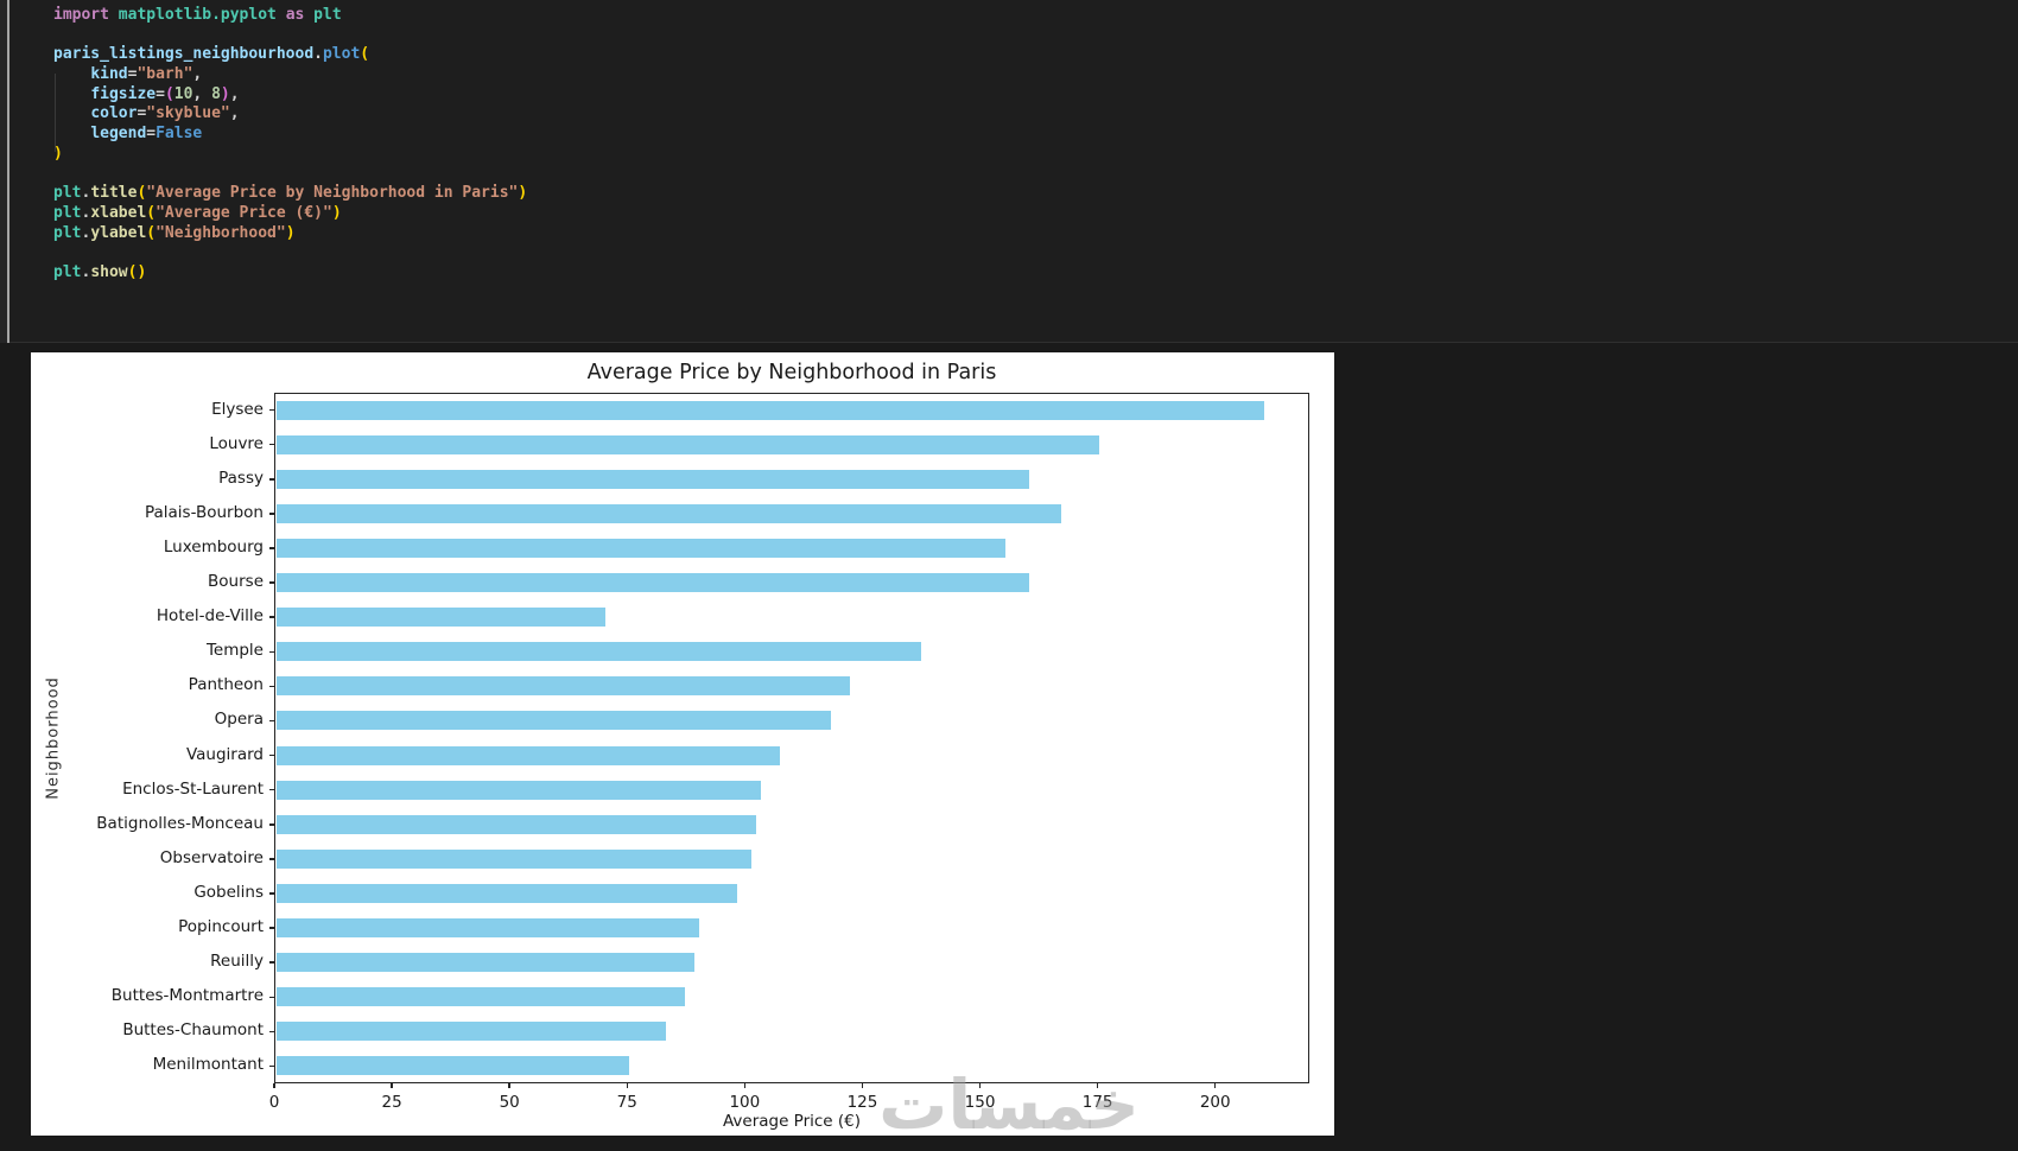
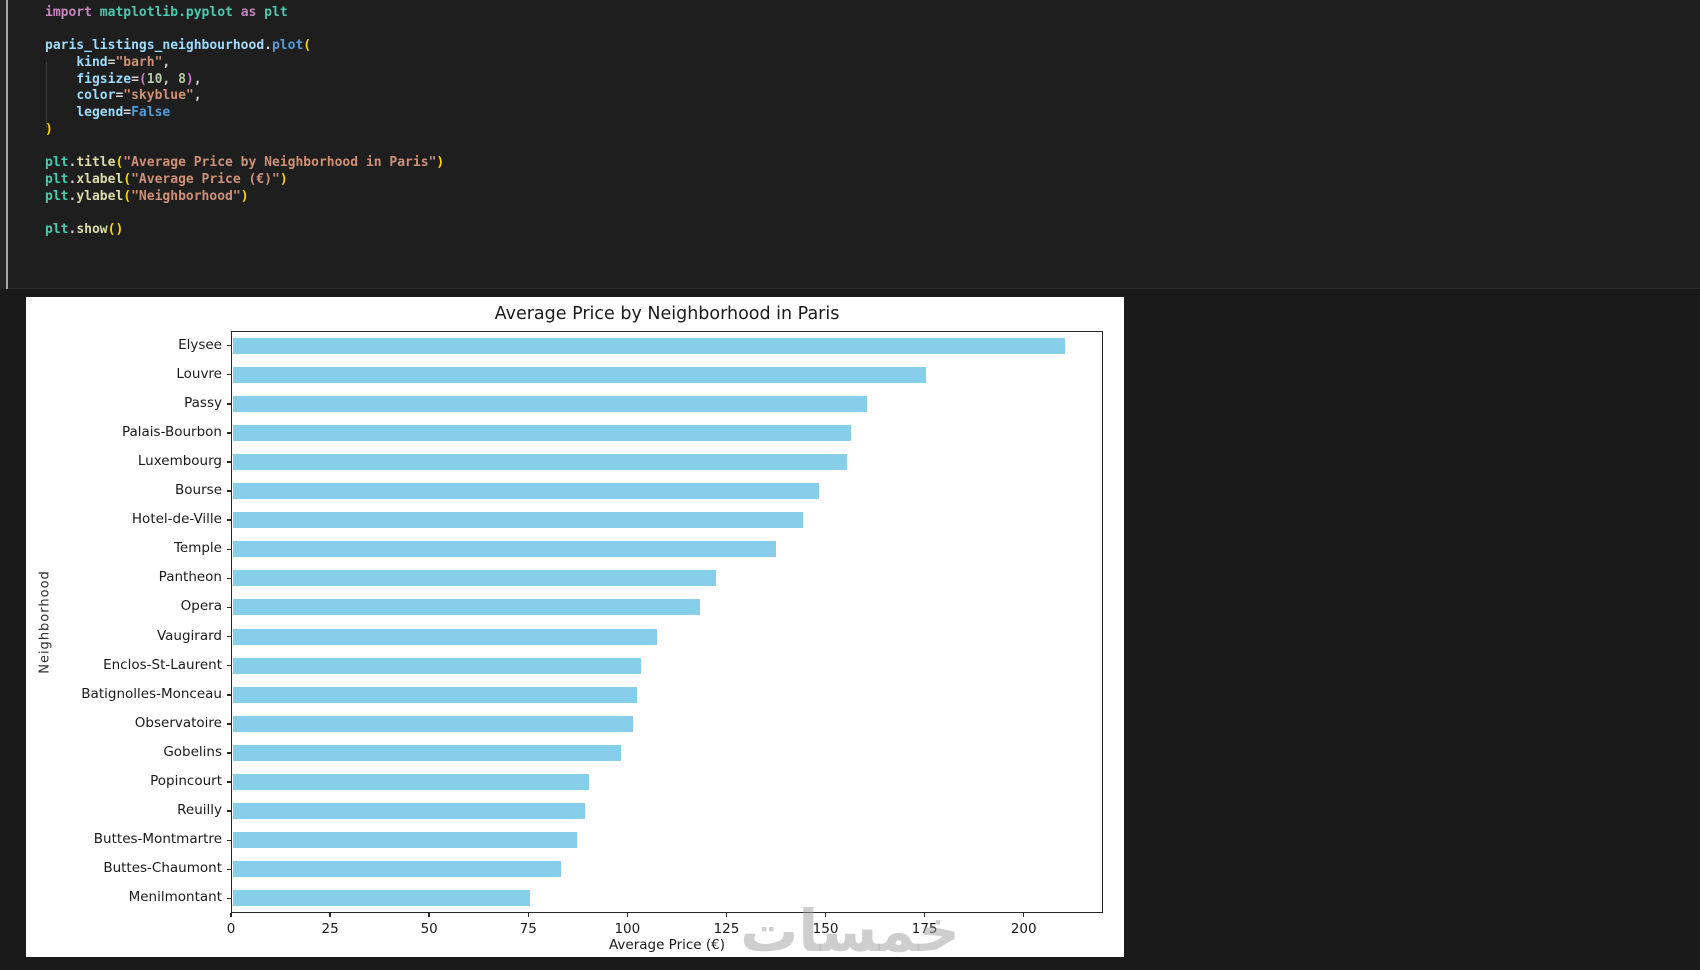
Palais-Bourbon: 167 -> 156
Bourse: 160 -> 148
Hotel-de-Ville: 70 -> 144
